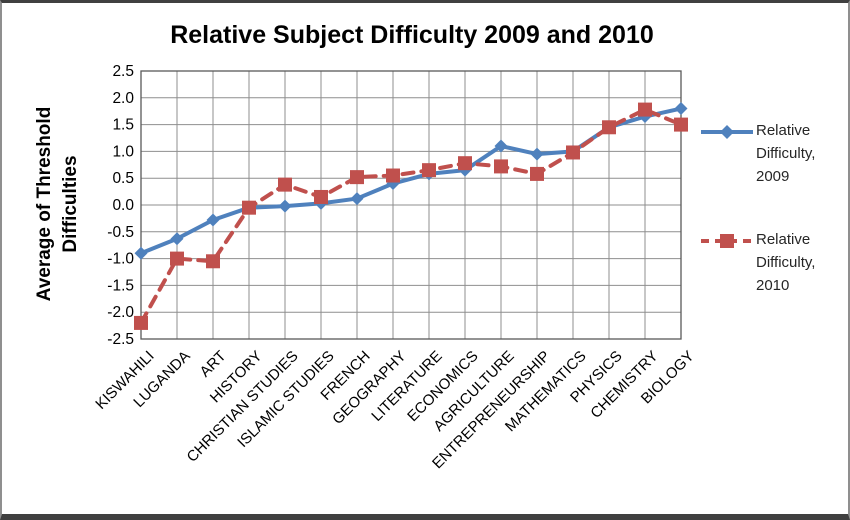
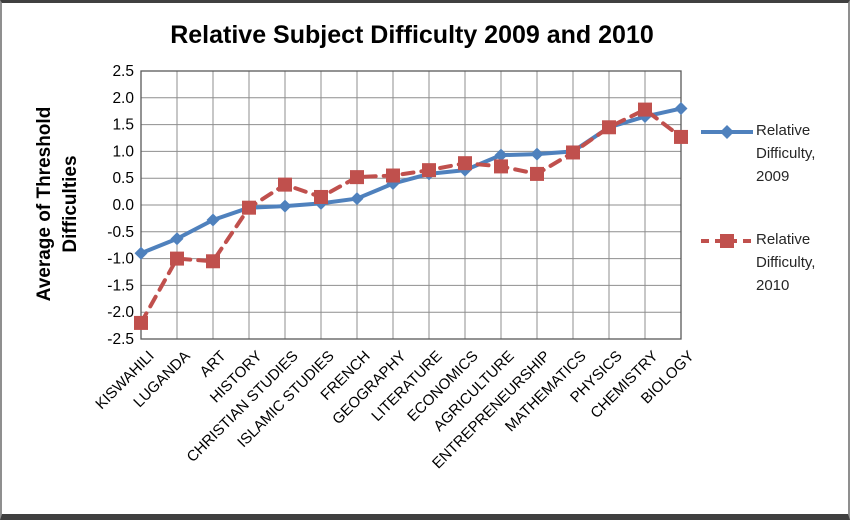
Relative Difficulty, 2009/AGRICULTURE: 1.1 -> 0.9
Relative Difficulty, 2010/BIOLOGY: 1.5 -> 1.3
